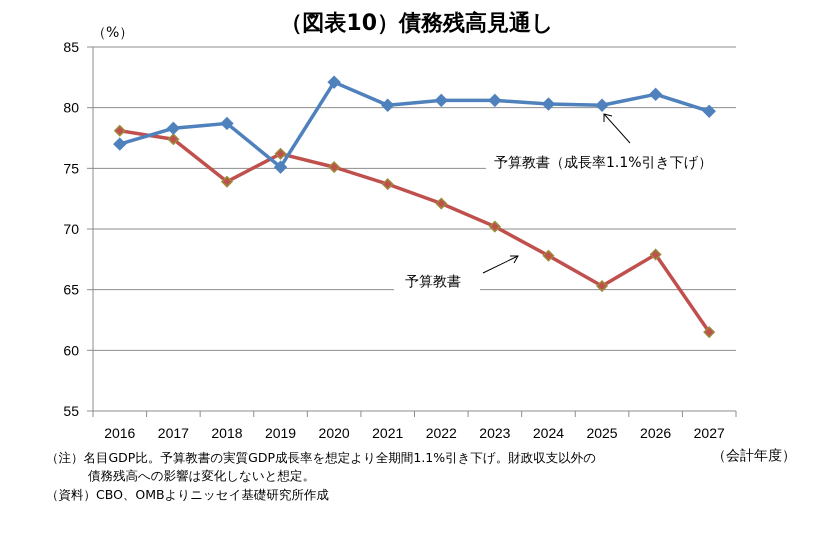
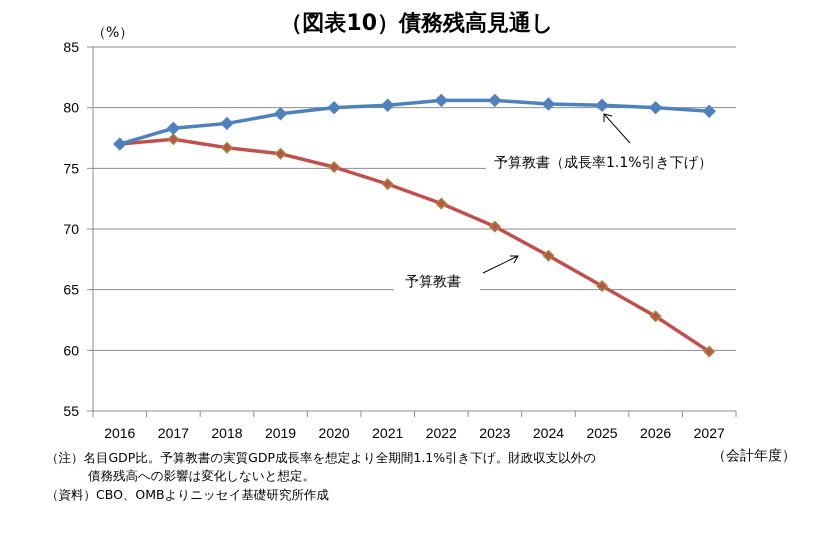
予算教書/2016: 78.1 -> 77.0
予算教書/2018: 73.9 -> 76.7
予算教書（成長率1.1%引き下げ）/2019: 75.1 -> 79.5
予算教書（成長率1.1%引き下げ）/2020: 82.1 -> 80.0
予算教書（成長率1.1%引き下げ）/2026: 81.1 -> 80.0
予算教書/2026: 67.9 -> 62.8
予算教書/2027: 61.5 -> 59.9
